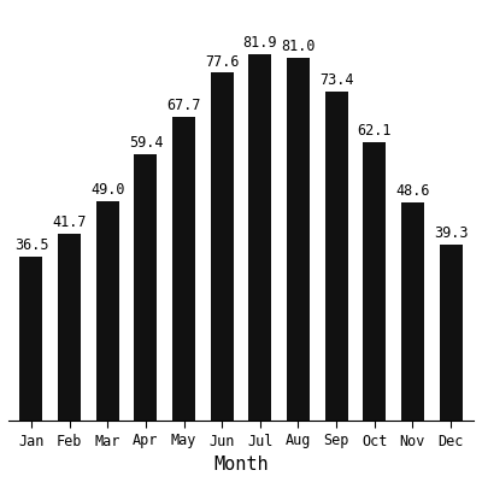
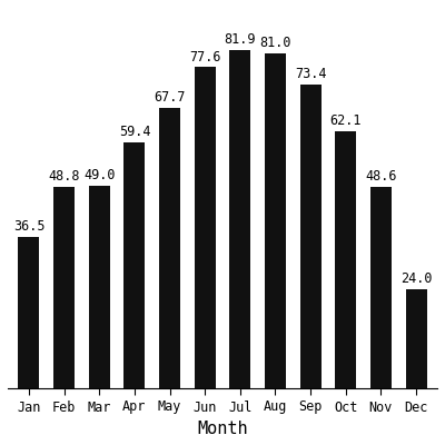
Feb: 41.7 -> 48.8
Dec: 39.3 -> 24.0
